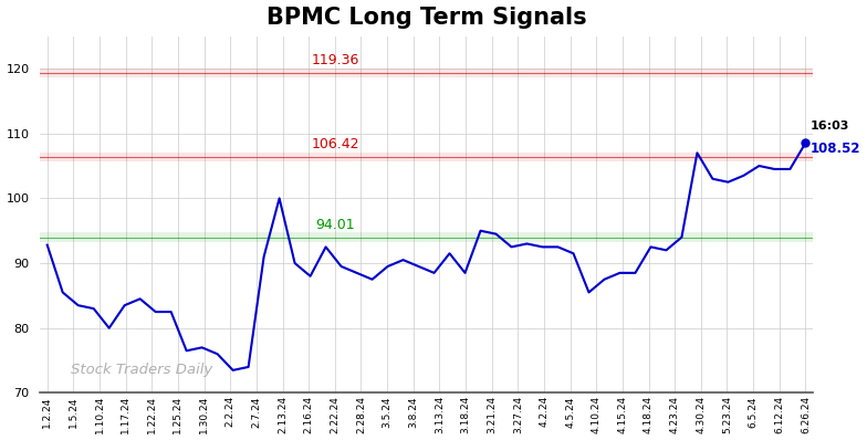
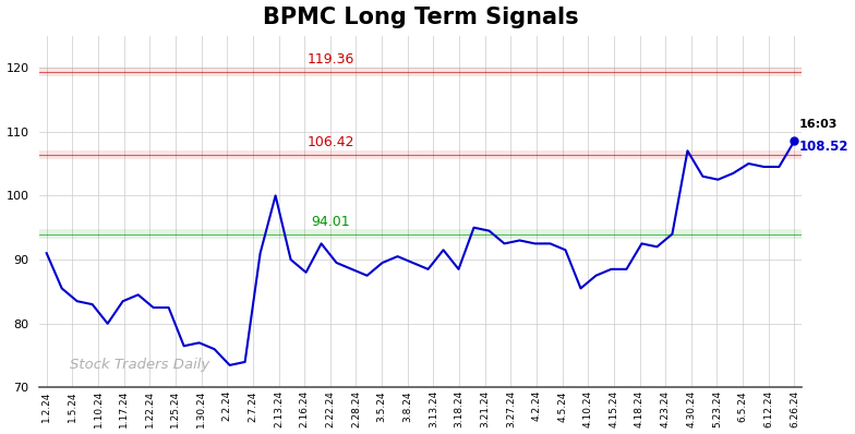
1.2.24: 92.8 -> 91.0
